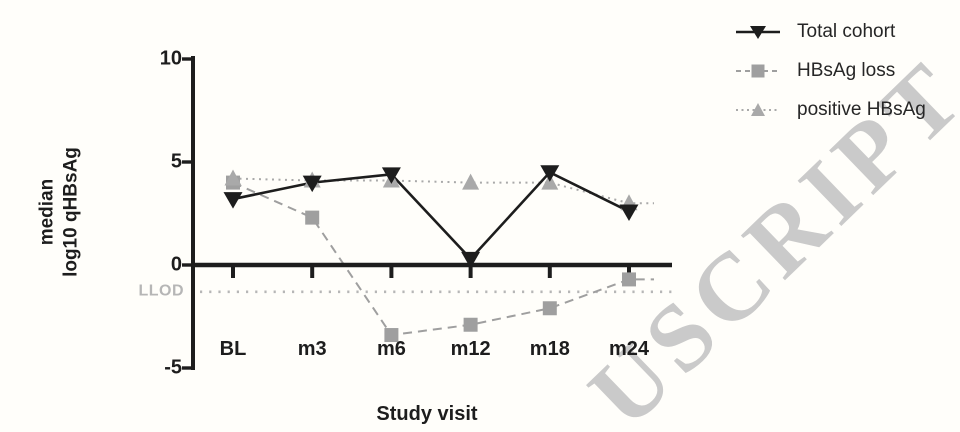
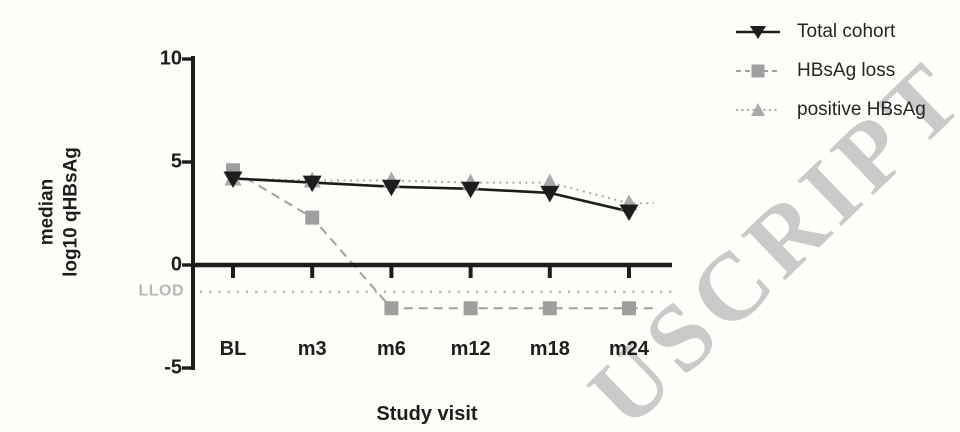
Total cohort/BL: 3.2 -> 4.2
HBsAg loss/BL: 4.0 -> 4.6
Total cohort/m6: 4.4 -> 3.8
HBsAg loss/m6: -3.4 -> -2.1
Total cohort/m12: 0.3 -> 3.7
HBsAg loss/m12: -2.9 -> -2.1
Total cohort/m18: 4.5 -> 3.5
HBsAg loss/m24: -0.7 -> -2.1
